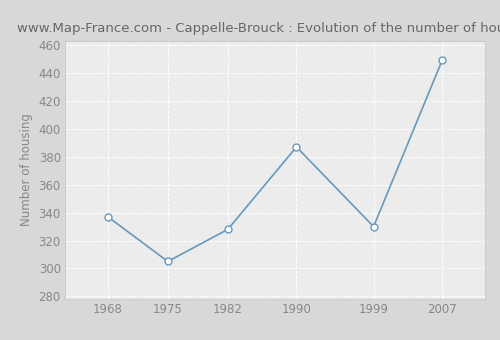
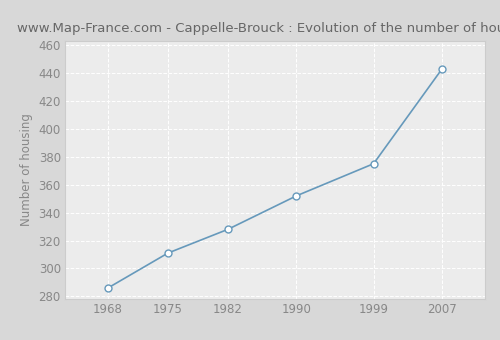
1968: 337 -> 286
1975: 305 -> 311
1990: 387 -> 352
1999: 330 -> 375
2007: 449 -> 443
